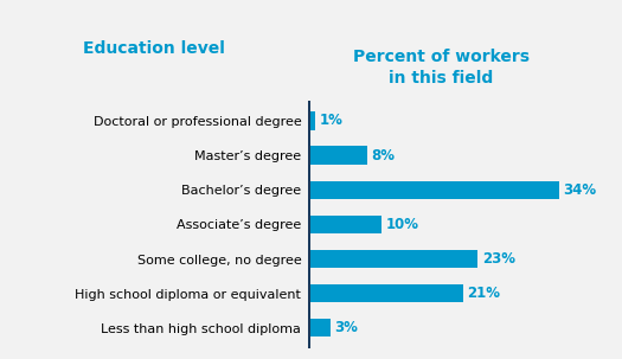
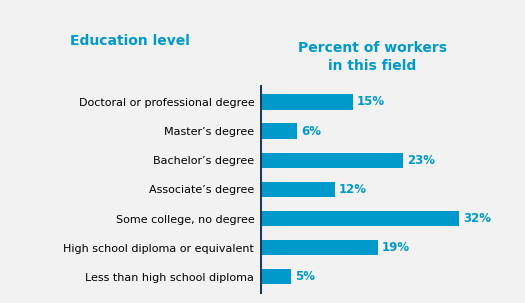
Doctoral or professional degree: 1% -> 15%
Master’s degree: 8% -> 6%
Bachelor’s degree: 34% -> 23%
Associate’s degree: 10% -> 12%
Some college, no degree: 23% -> 32%
High school diploma or equivalent: 21% -> 19%
Less than high school diploma: 3% -> 5%
